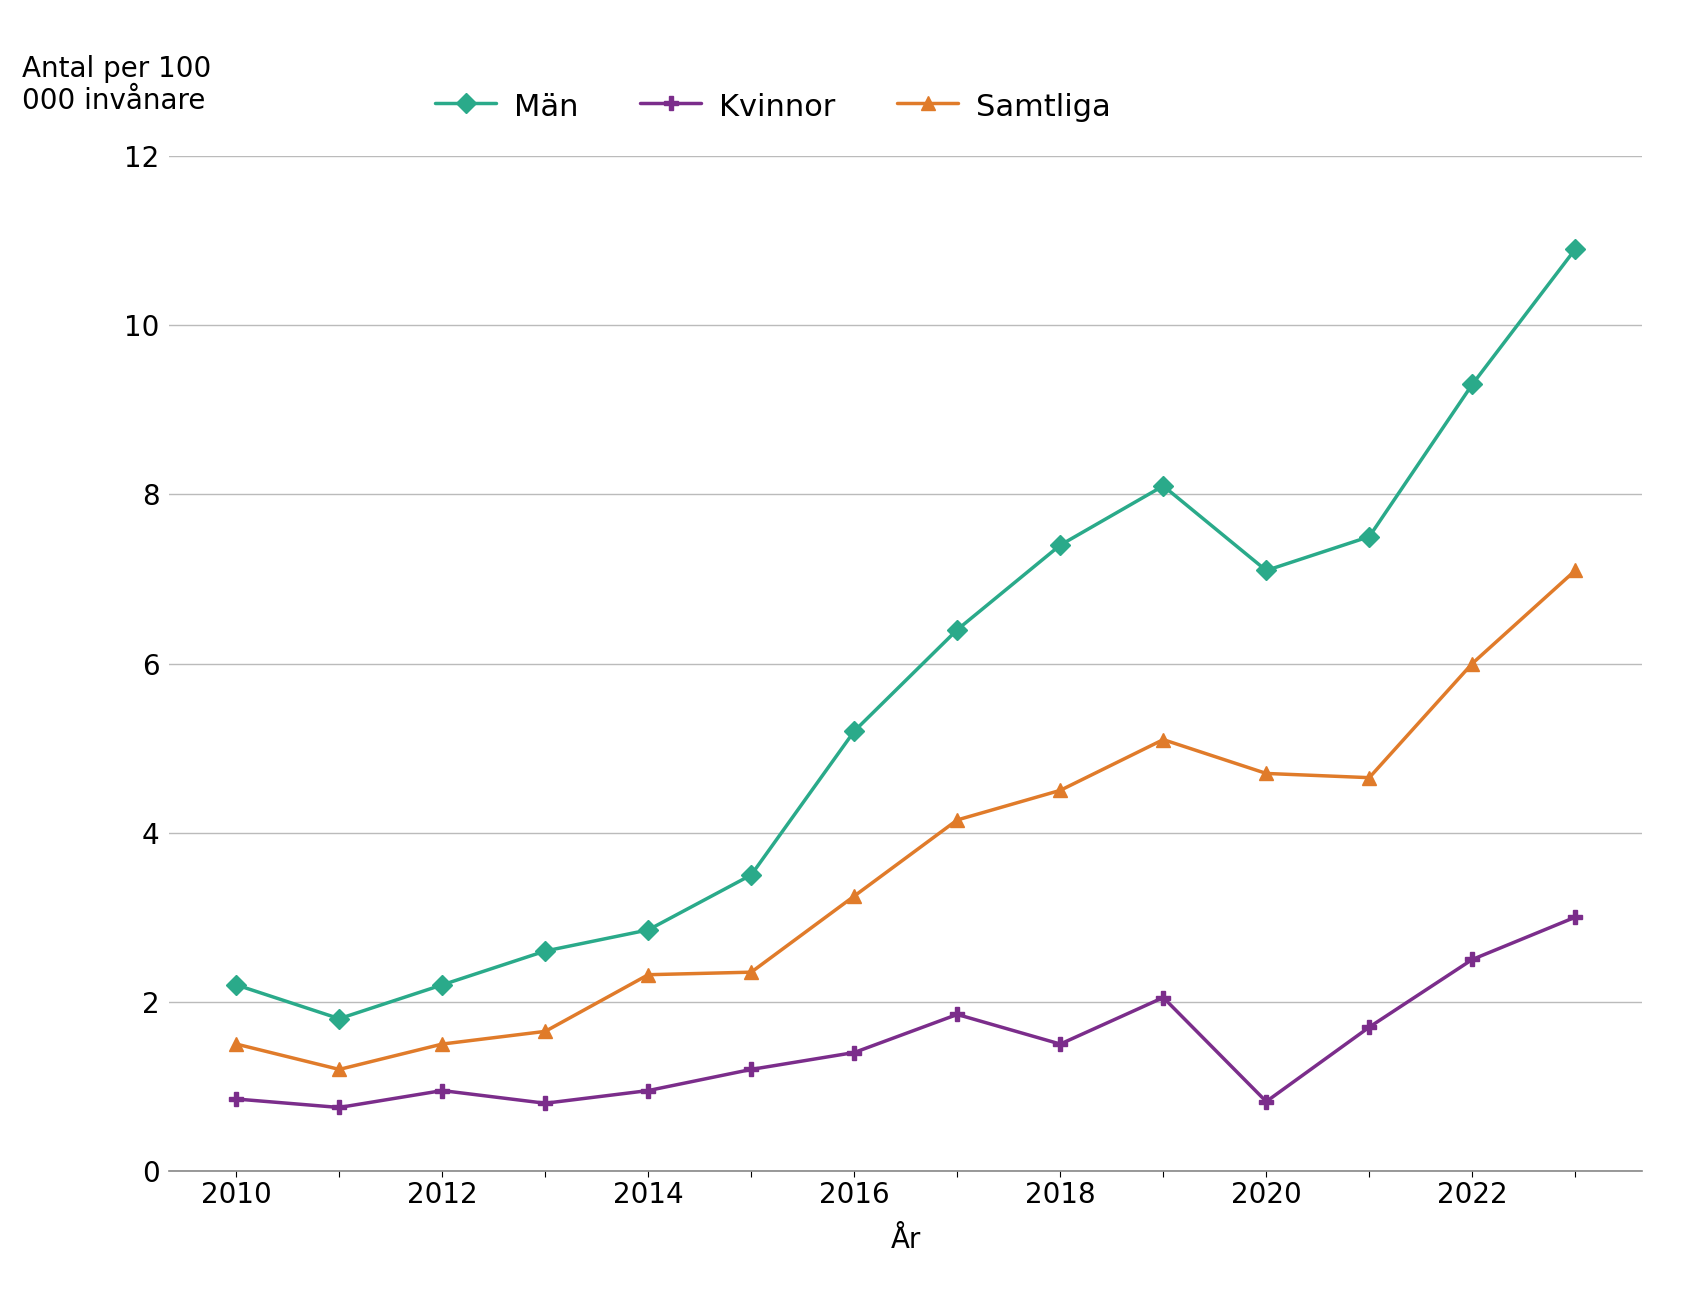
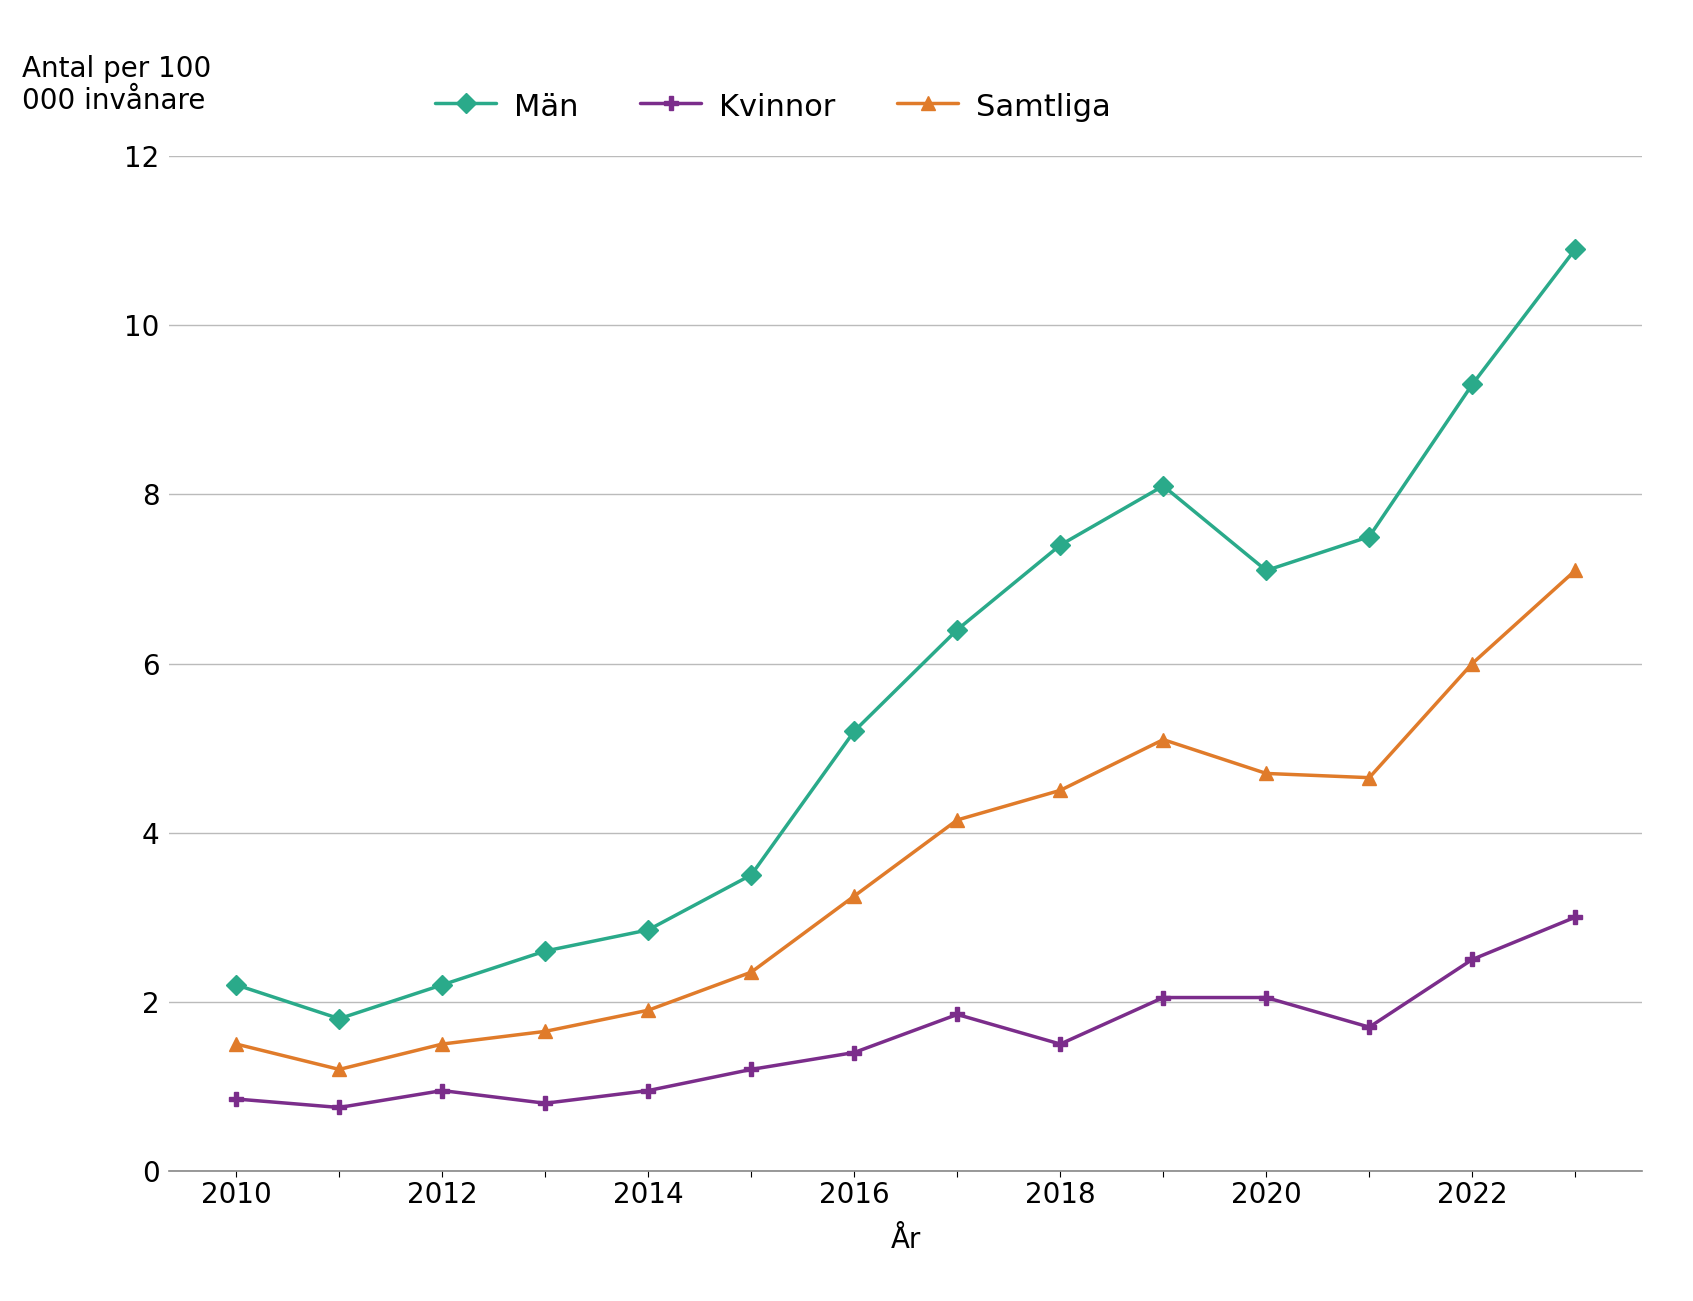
Samtliga/2014: 2.32 -> 1.90
Kvinnor/2020: 0.82 -> 2.05
